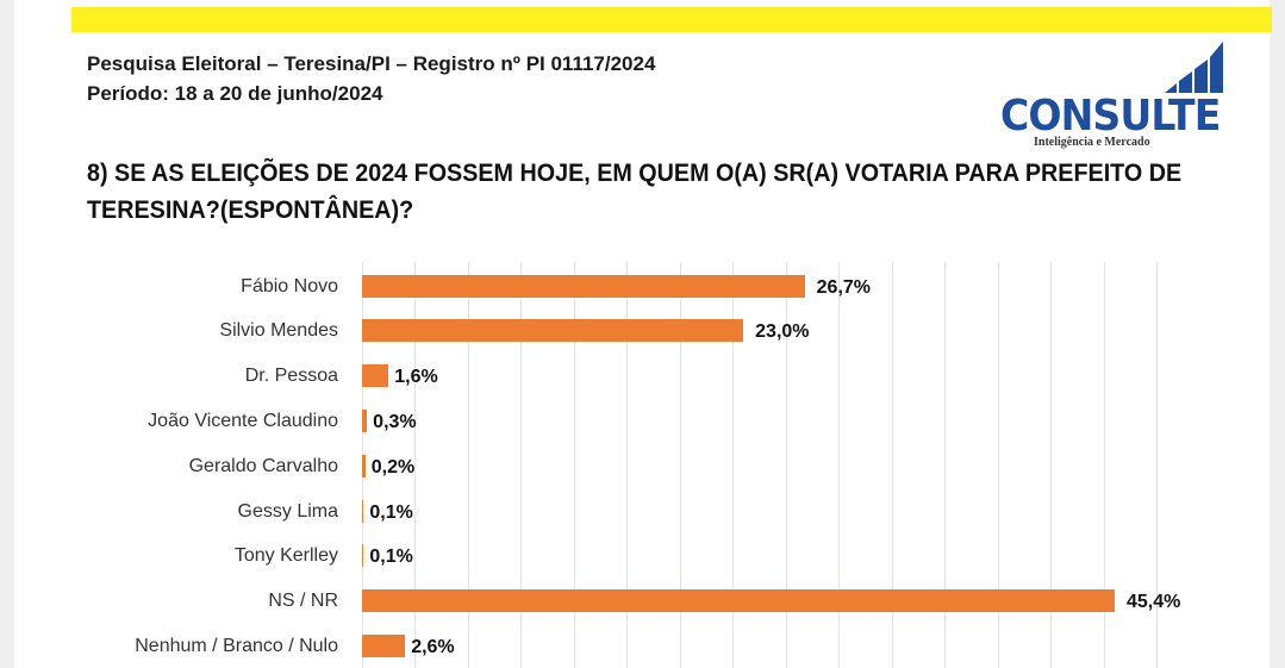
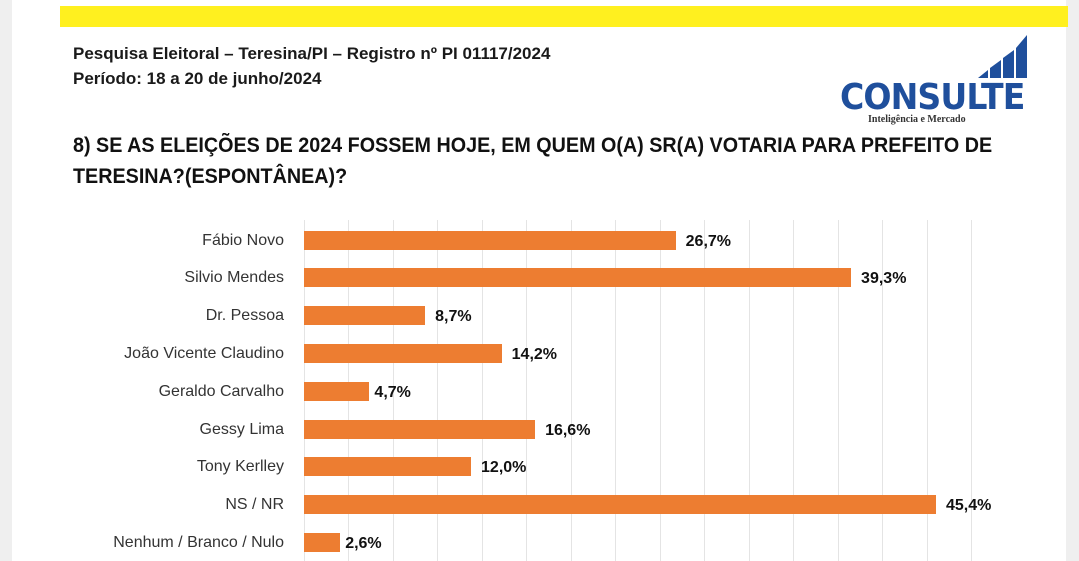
Silvio Mendes: 23,0% -> 39,3%
Dr. Pessoa: 1,6% -> 8,7%
João Vicente Claudino: 0,3% -> 14,2%
Geraldo Carvalho: 0,2% -> 4,7%
Gessy Lima: 0,1% -> 16,6%
Tony Kerlley: 0,1% -> 12,0%
